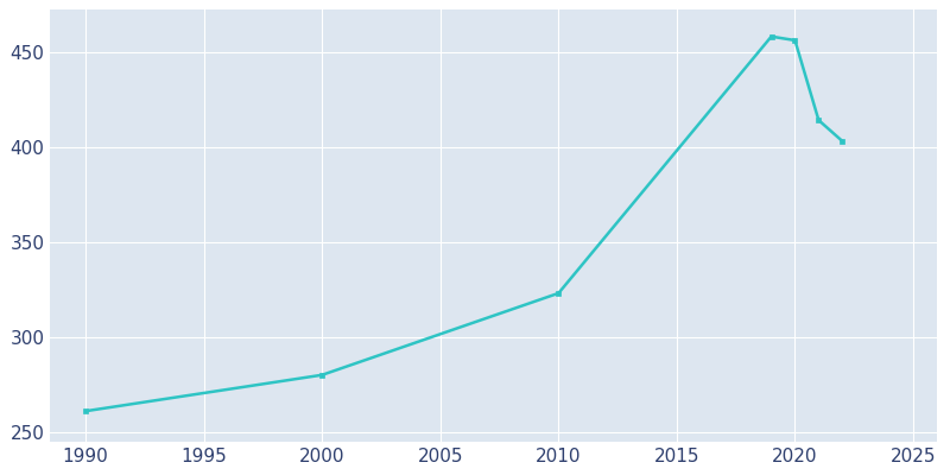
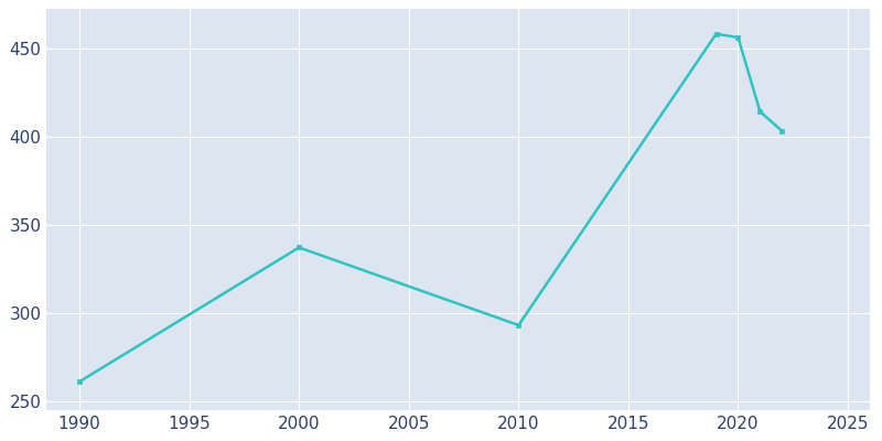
2000: 280 -> 337
2010: 323 -> 293
